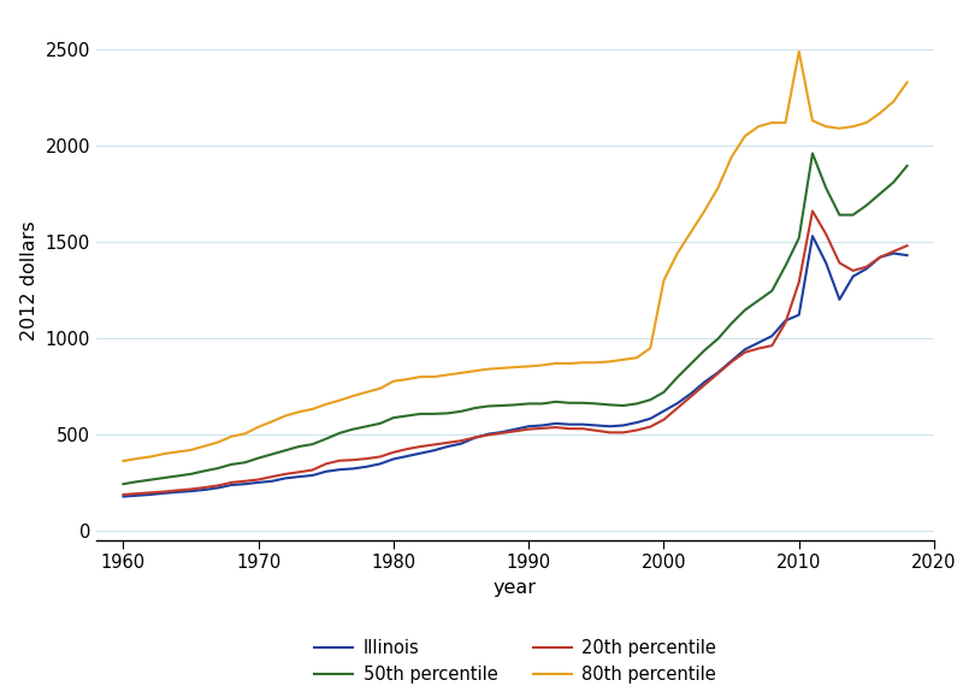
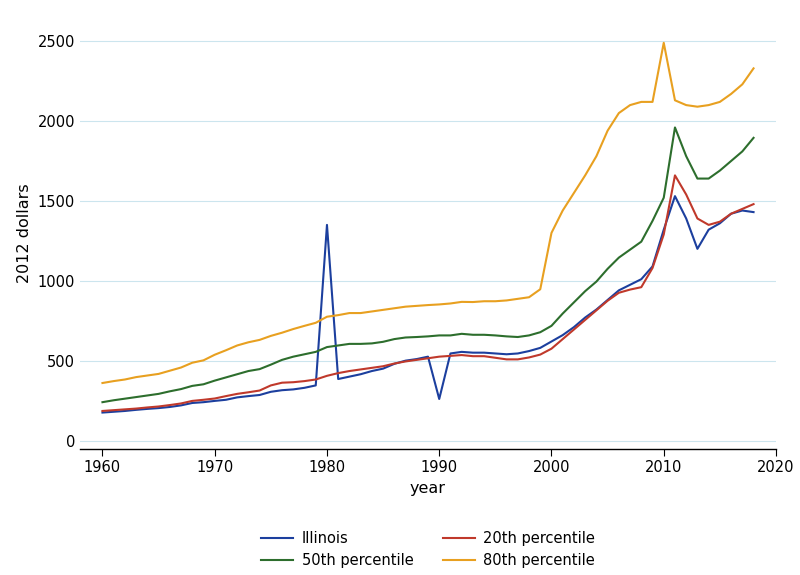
Illinois/1980: 370 -> 1350
Illinois/1990: 540 -> 260
Illinois/2010: 1120 -> 1320
